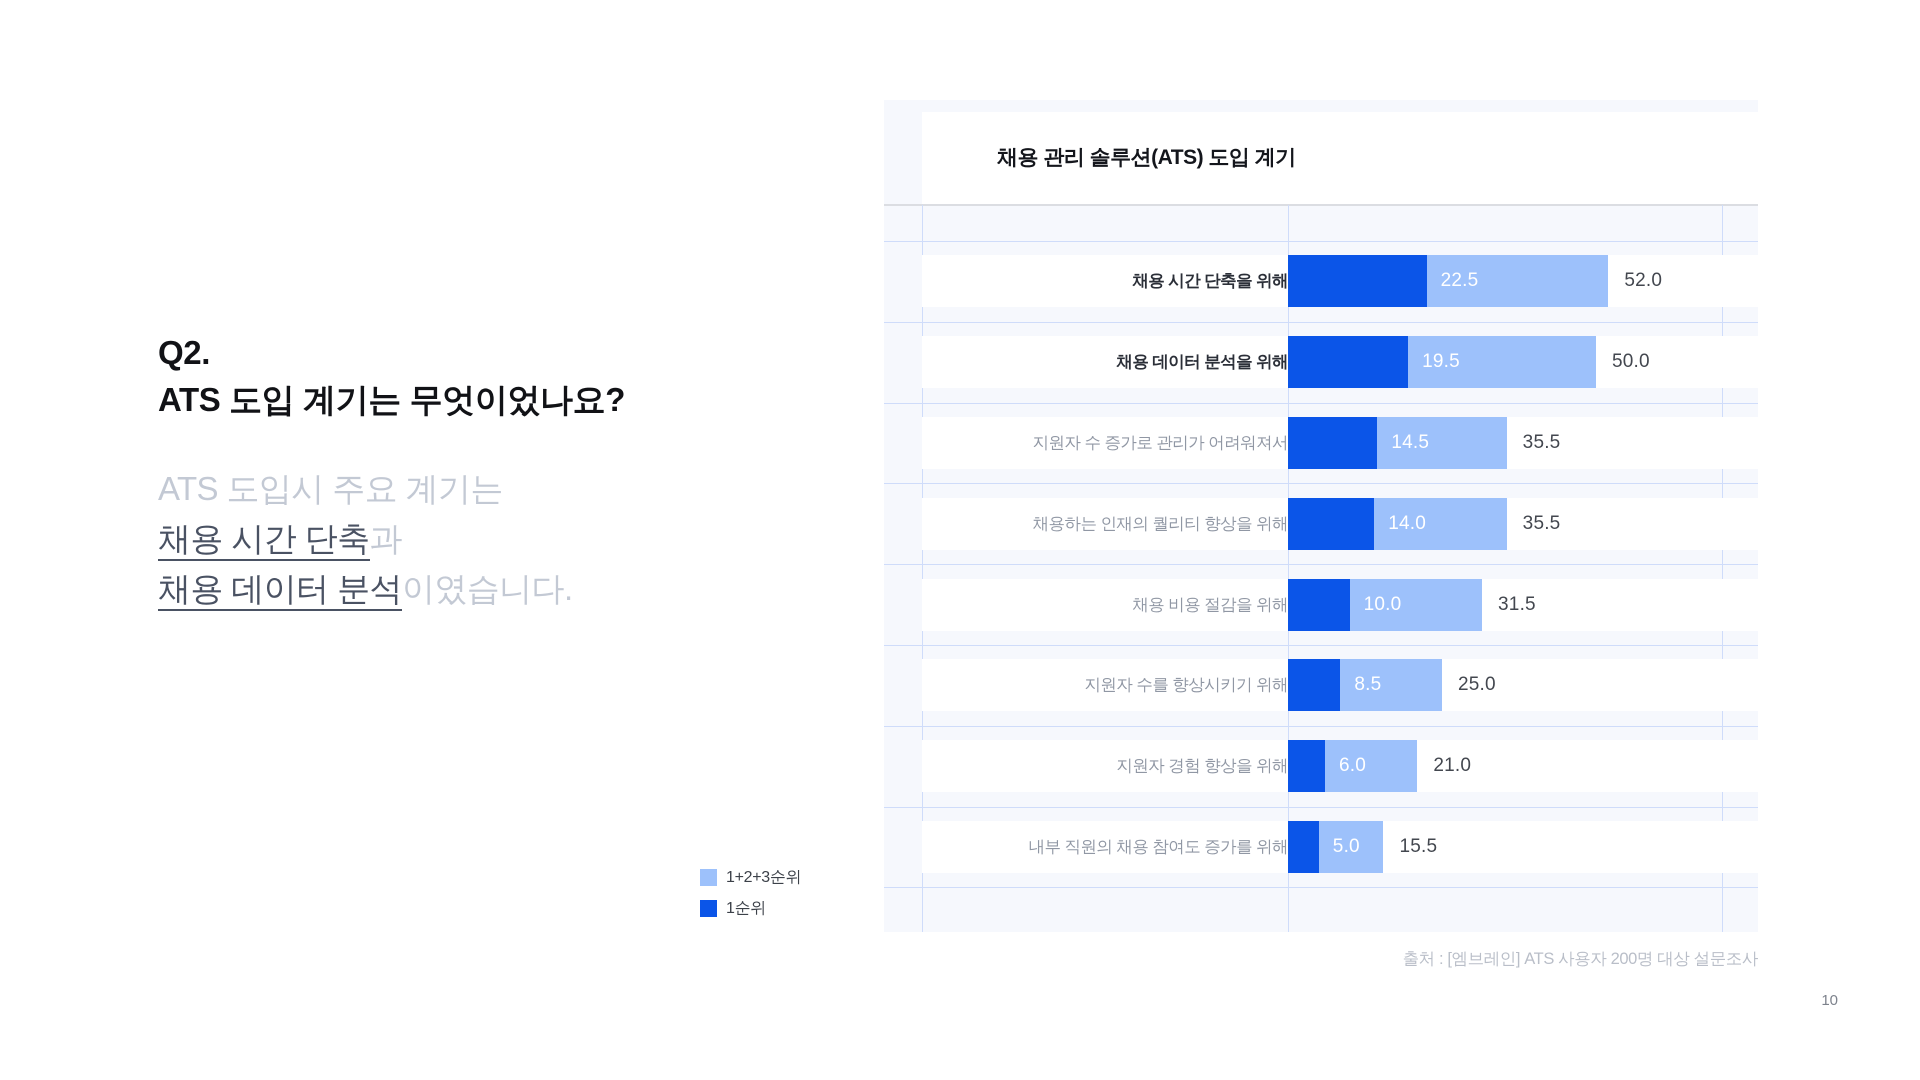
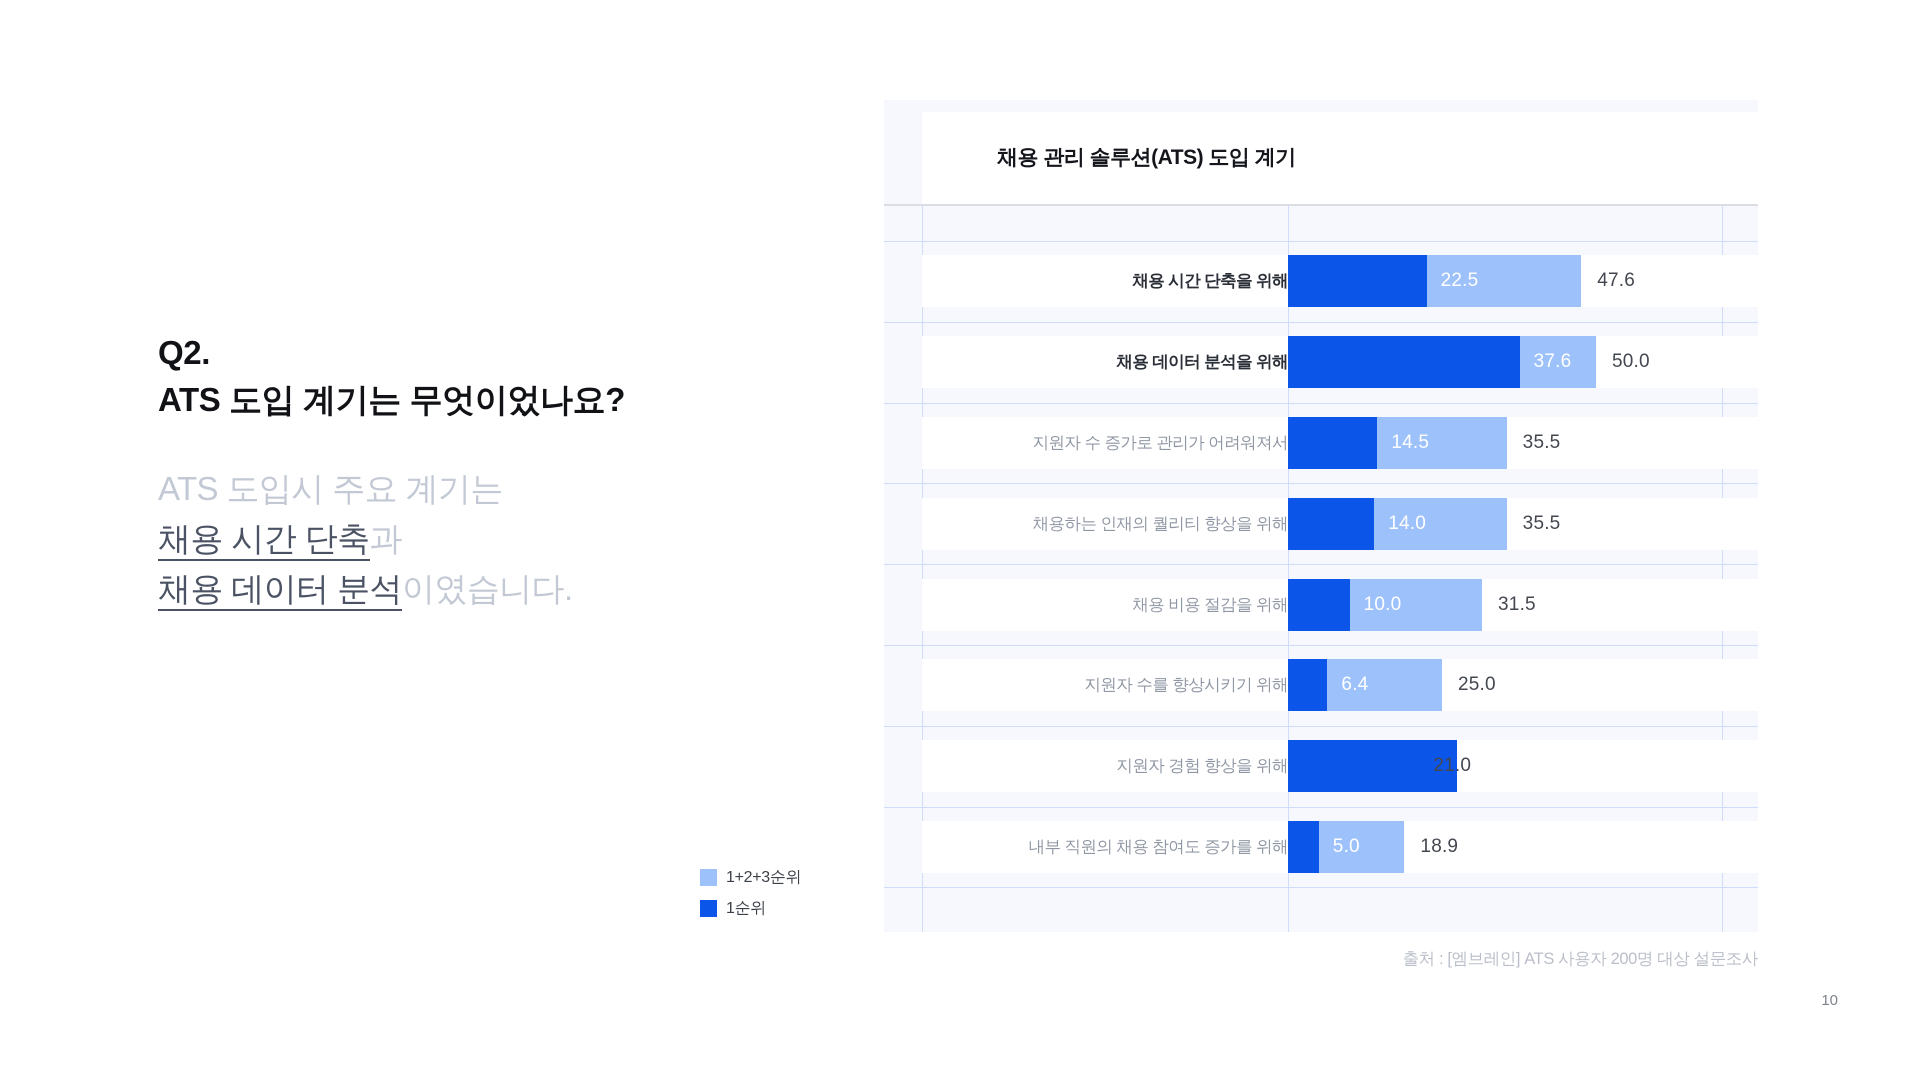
1+2+3순위/채용 시간 단축을 위해: 52.0 -> 47.6
1순위/채용 데이터 분석을 위해: 19.5 -> 37.6
1순위/지원자 수를 향상시키기 위해: 8.5 -> 6.4
1순위/지원자 경험 향상을 위해: 6.0 -> 27.4
1+2+3순위/내부 직원의 채용 참여도 증가를 위해: 15.5 -> 18.9
